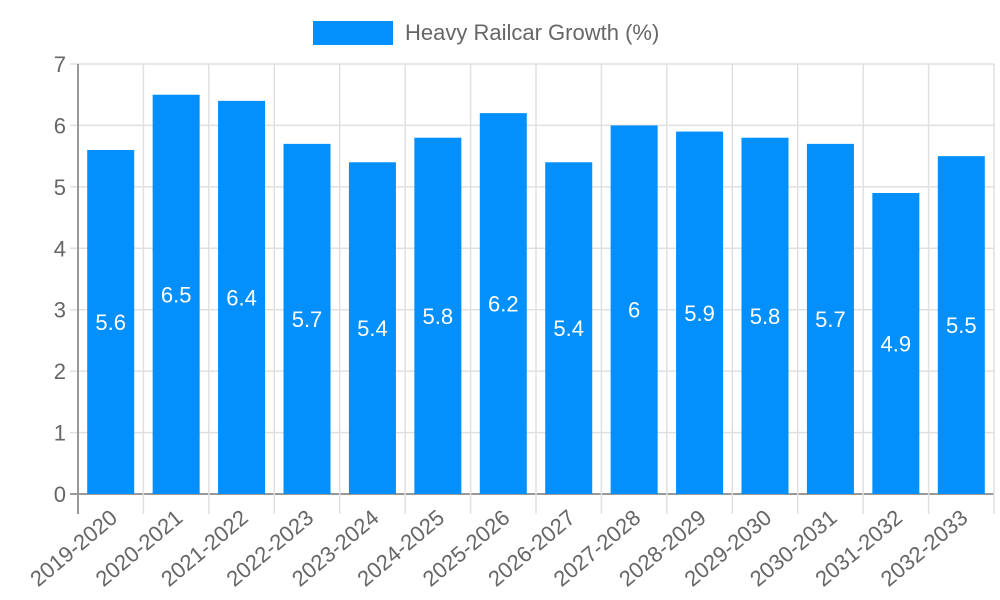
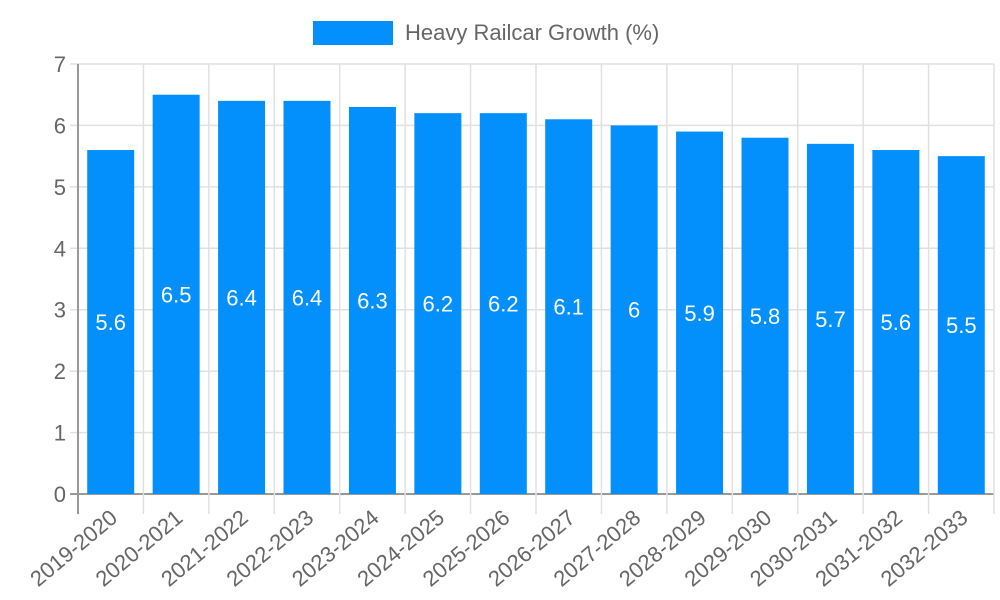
2022-2023: 5.7 -> 6.4
2023-2024: 5.4 -> 6.3
2024-2025: 5.8 -> 6.2
2026-2027: 5.4 -> 6.1
2031-2032: 4.9 -> 5.6
